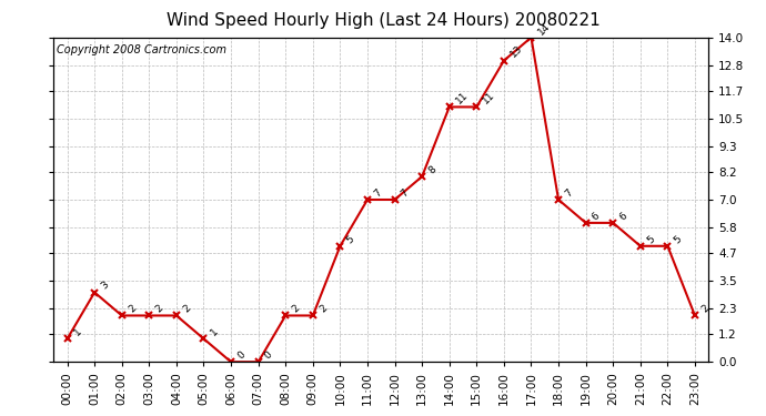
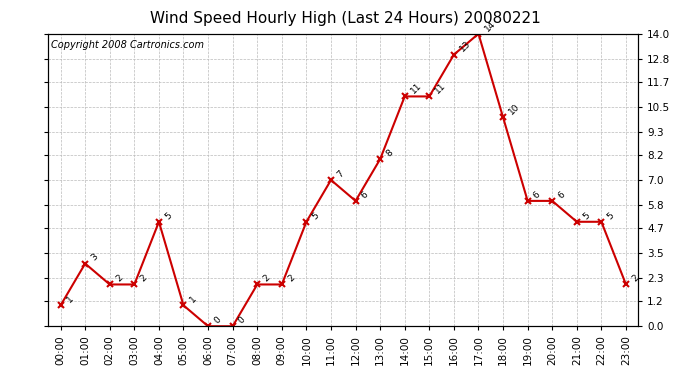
04:00: 2 -> 5
12:00: 7 -> 6
18:00: 7 -> 10
